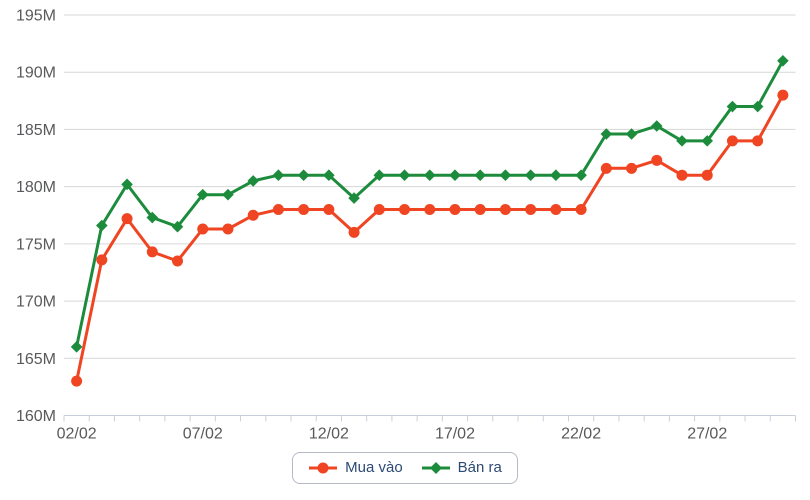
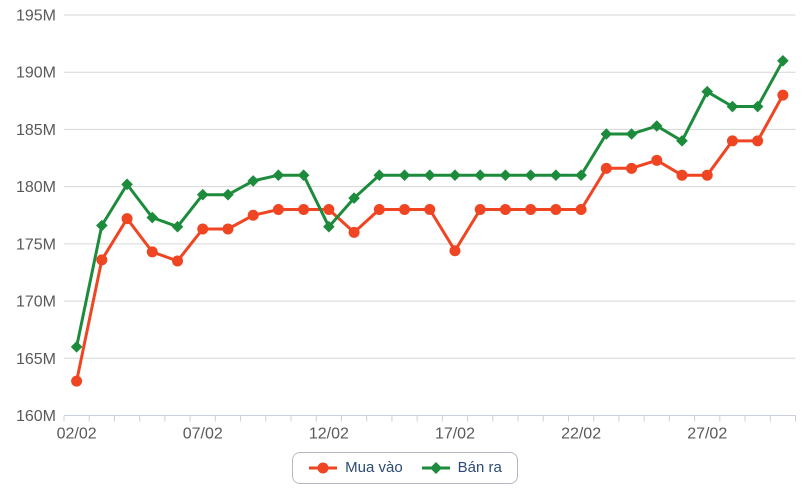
Bán ra/12/02: 181.0M -> 176.5M
Mua vào/17/02: 178.0M -> 174.4M
Bán ra/27/02: 184.0M -> 188.3M
